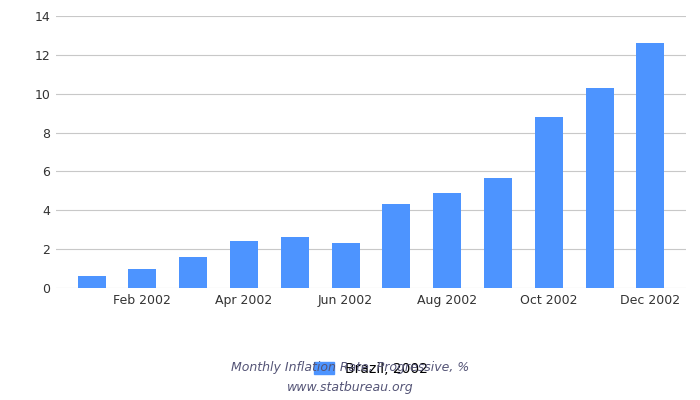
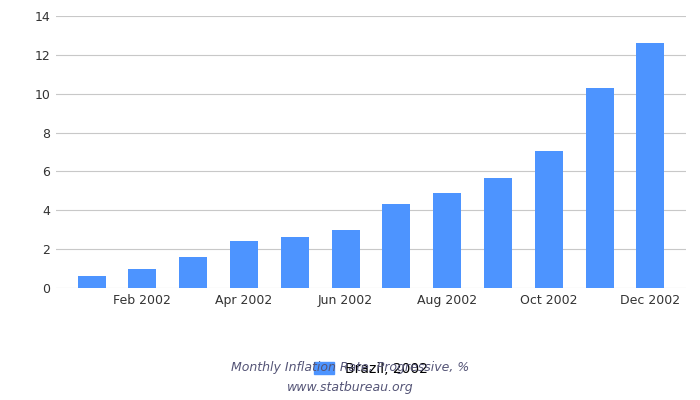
Jun 2002: 2.3 -> 3.0
Oct 2002: 8.8 -> 7.0
